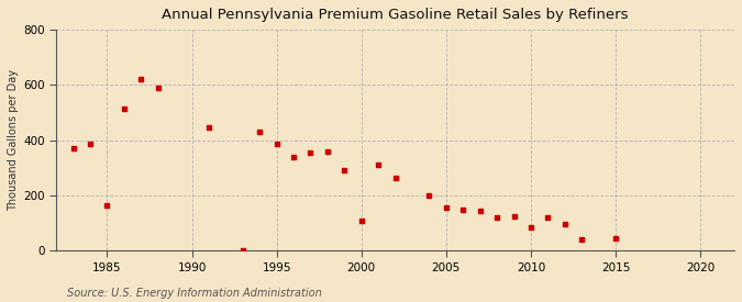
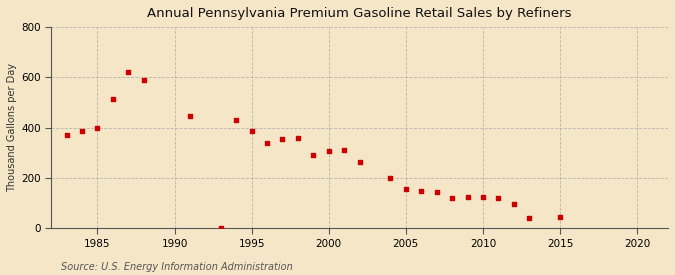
1985: 165 -> 400
2000: 110 -> 305
2010: 85 -> 125
